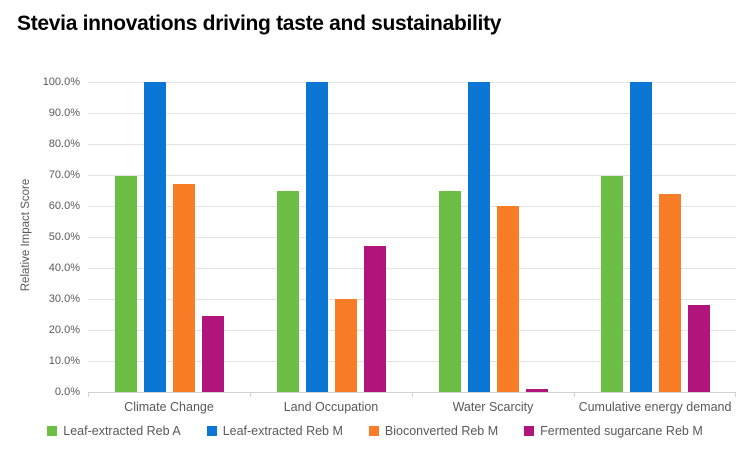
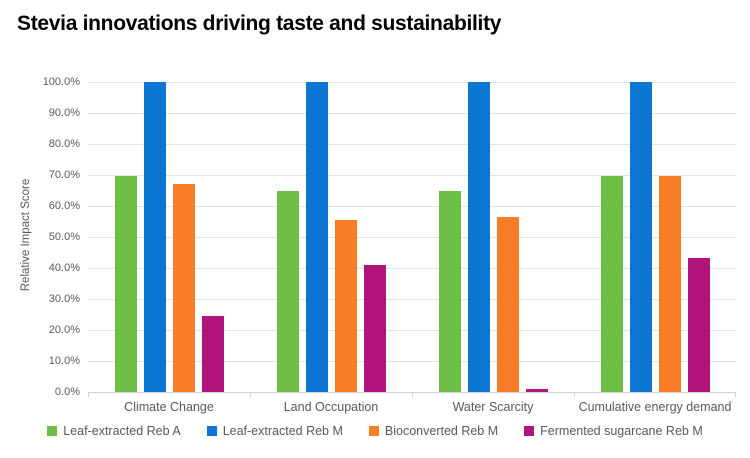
Bioconverted Reb M/Land Occupation: 30% -> 56%
Fermented sugarcane Reb M/Land Occupation: 47% -> 41%
Bioconverted Reb M/Water Scarcity: 60% -> 56%
Bioconverted Reb M/Cumulative energy demand: 64% -> 70%
Fermented sugarcane Reb M/Cumulative energy demand: 28% -> 43%
